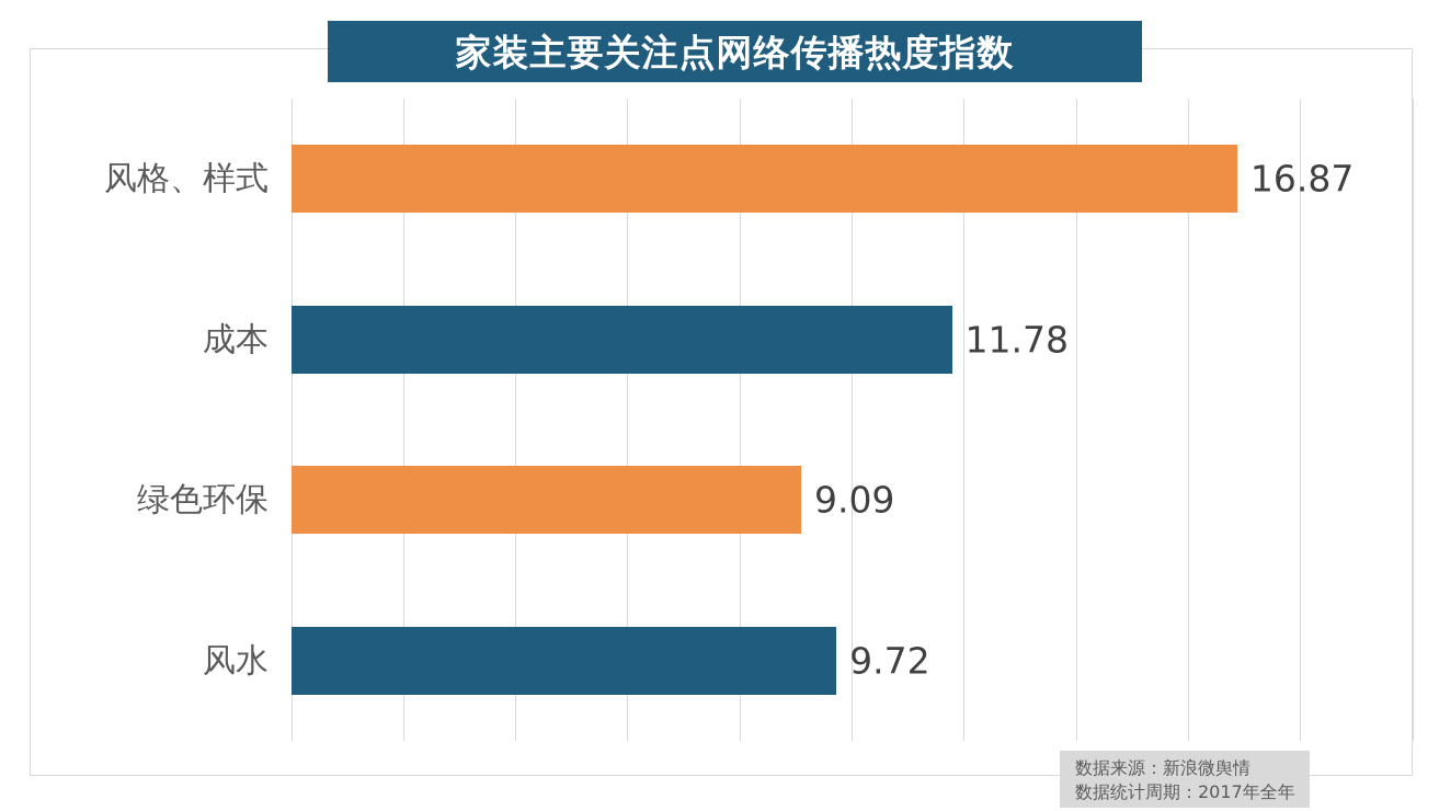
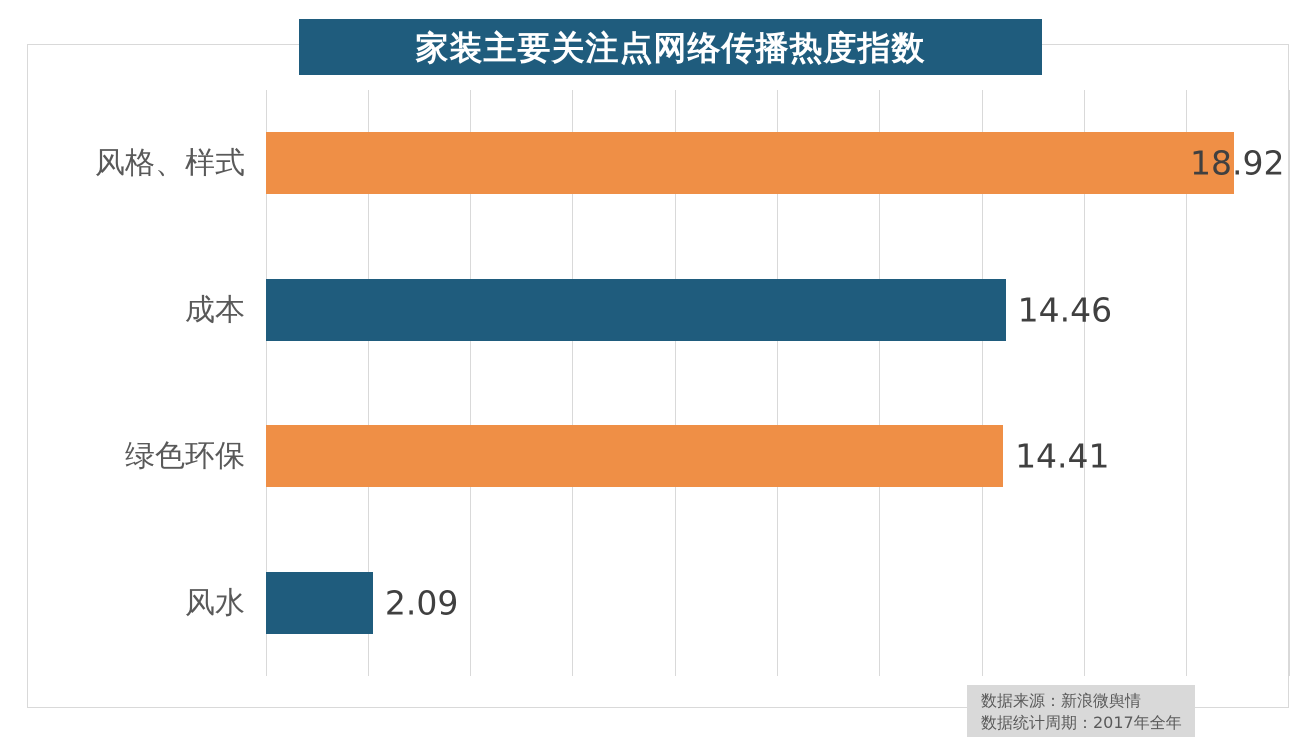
风格、样式: 16.87 -> 18.92
成本: 11.78 -> 14.46
绿色环保: 9.09 -> 14.41
风水: 9.72 -> 2.09
